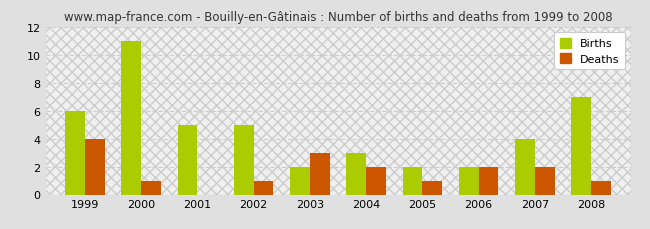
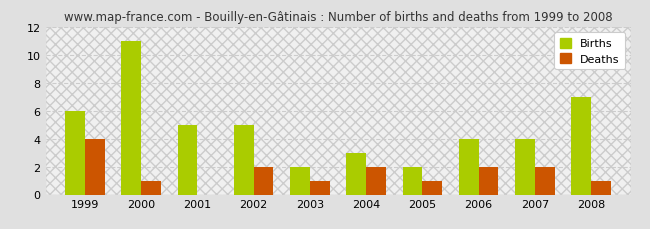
Deaths/2002: 1 -> 2
Deaths/2003: 3 -> 1
Births/2006: 2 -> 4
